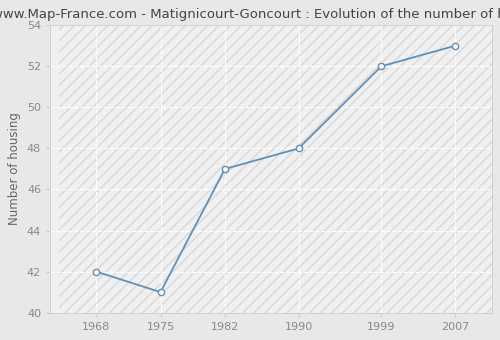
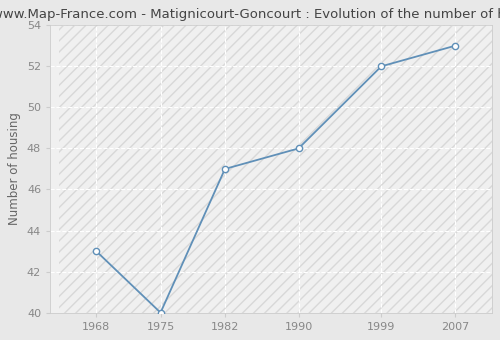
1968: 42 -> 43
1975: 41 -> 40
